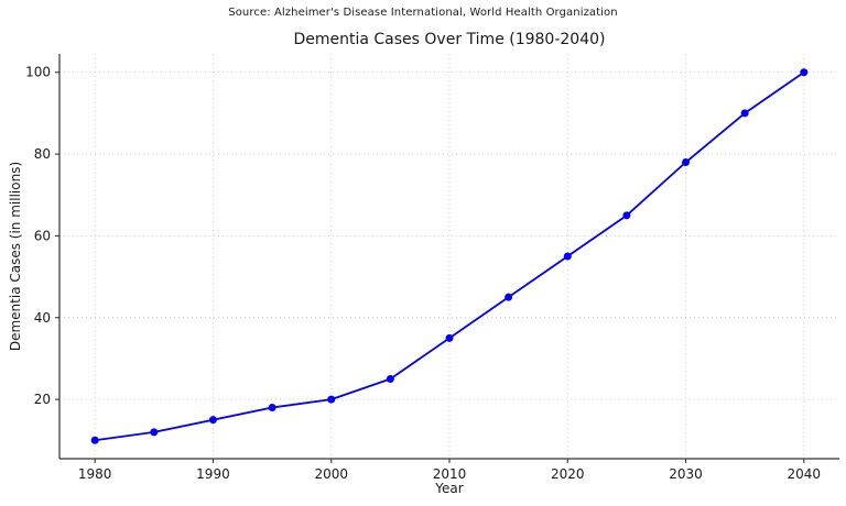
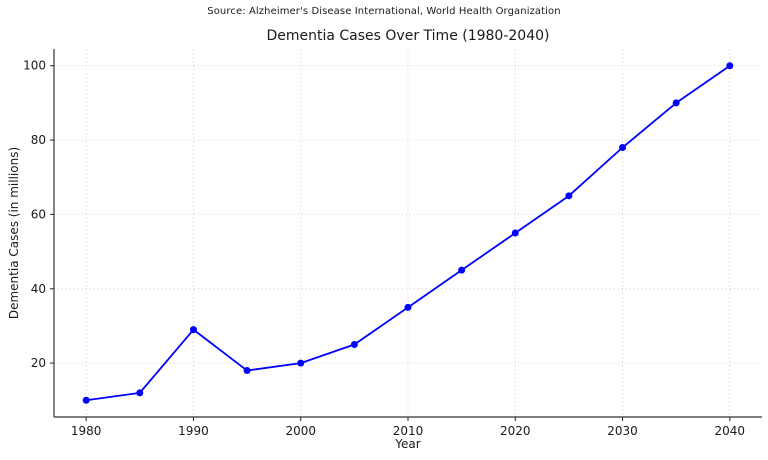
1990: 15 -> 29
